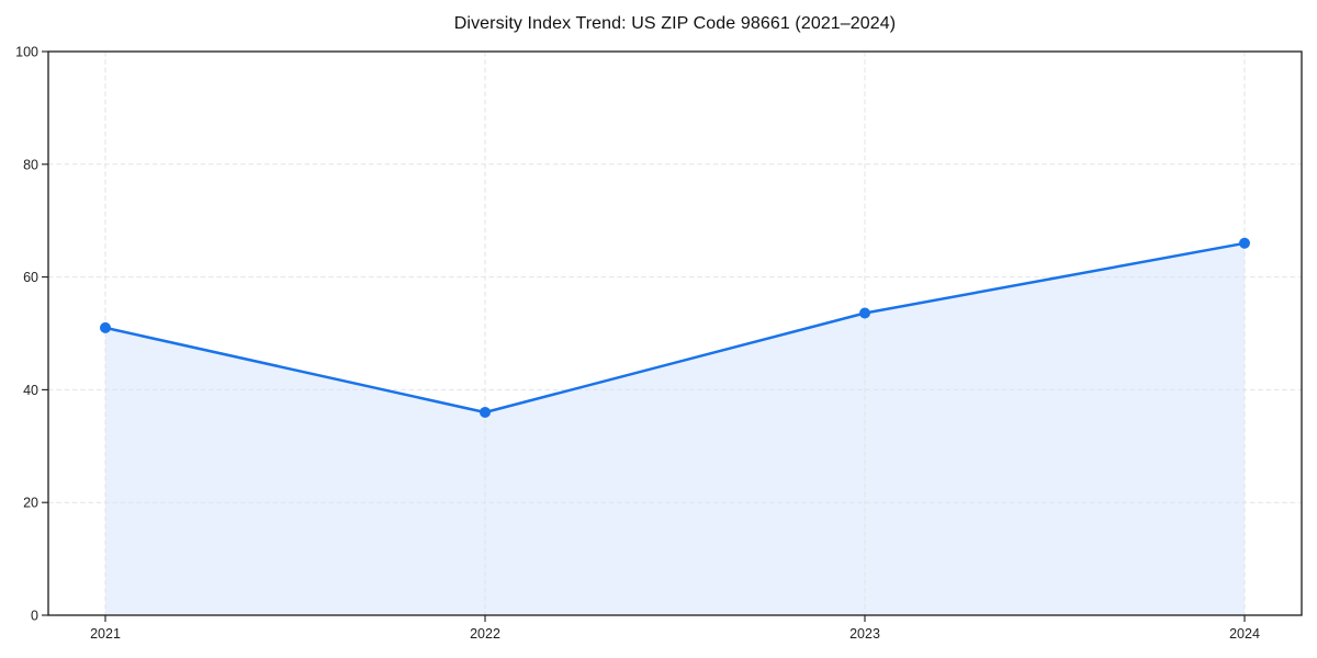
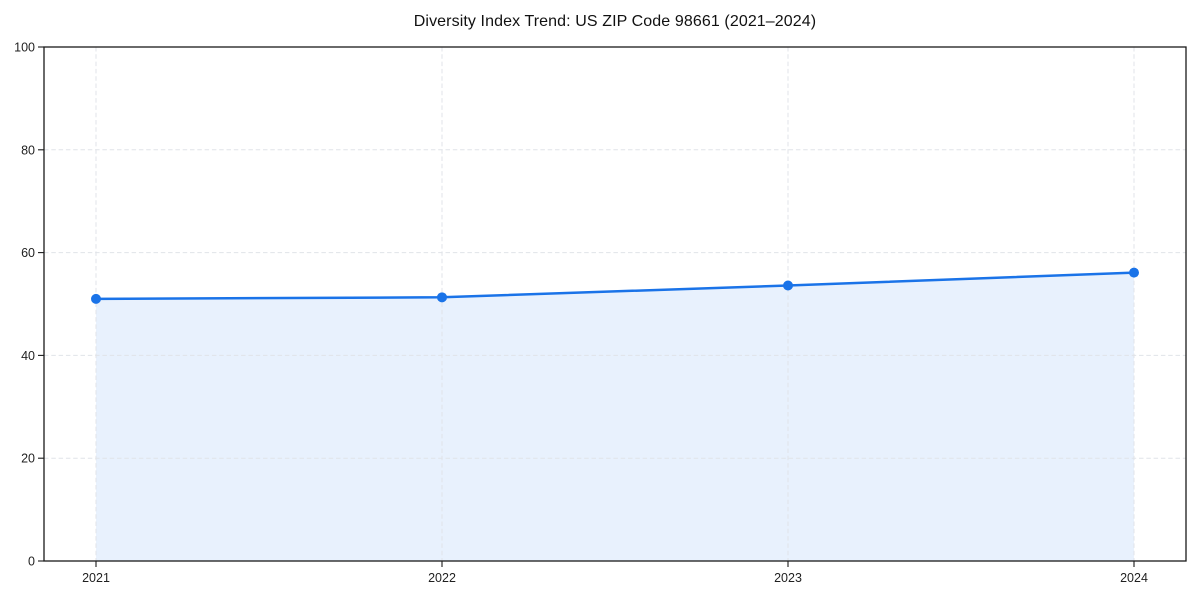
2022: 36 -> 51
2024: 66 -> 56
